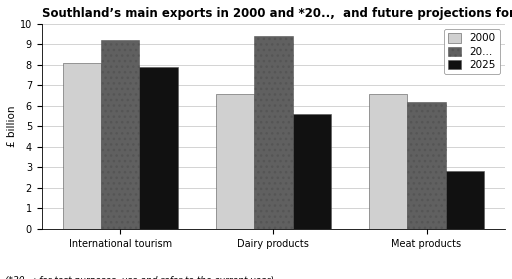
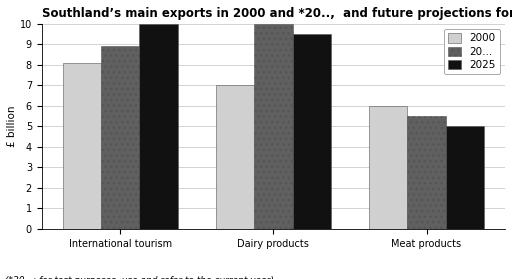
20.../International tourism: 9.2 -> 8.9
2025/International tourism: 7.9 -> 10.0
2000/Dairy products: 6.6 -> 7.0
20.../Dairy products: 9.4 -> 10.0
2025/Dairy products: 5.6 -> 9.5
2000/Meat products: 6.6 -> 6.0
20.../Meat products: 6.2 -> 5.5
2025/Meat products: 2.8 -> 5.0
